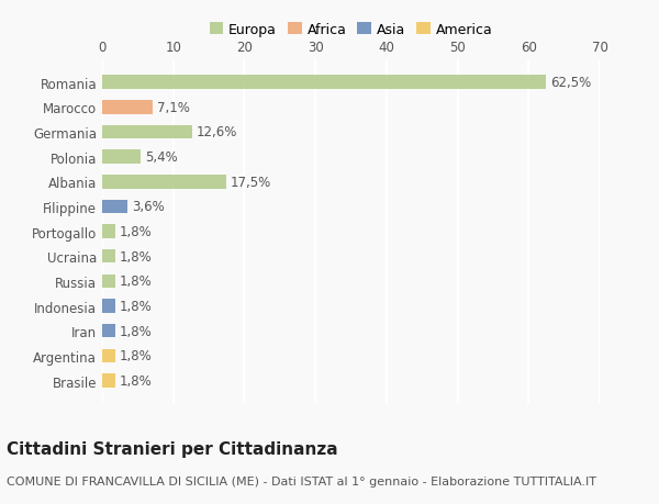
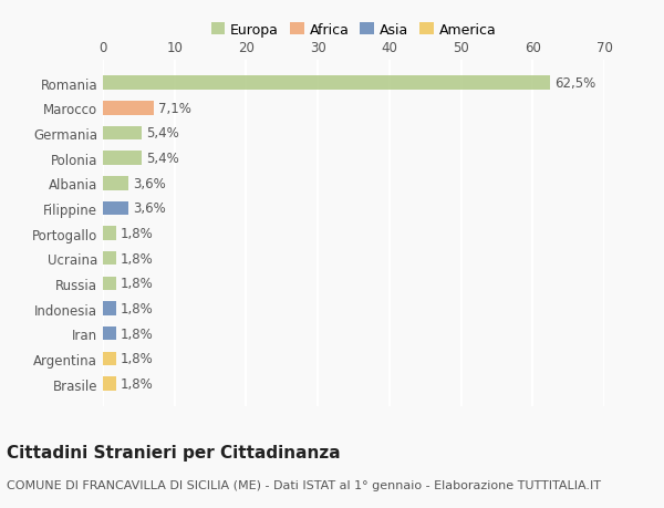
Germania: 12,6% -> 5,4%
Albania: 17,5% -> 3,6%
